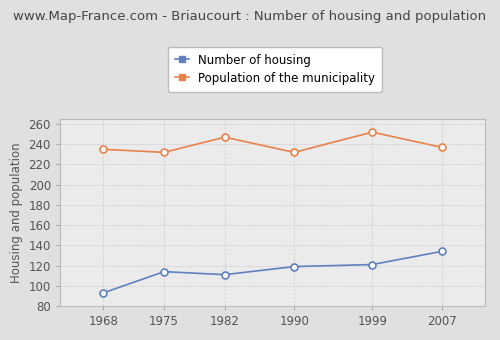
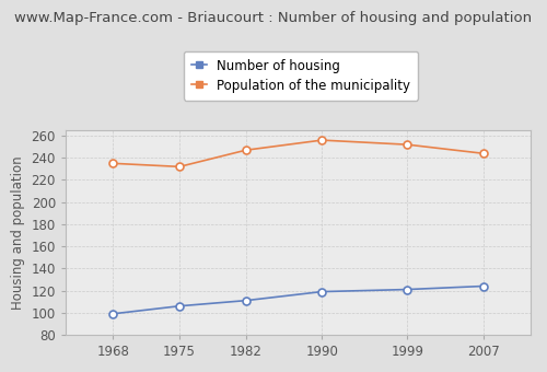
Number of housing/1968: 93 -> 99
Number of housing/1975: 114 -> 106
Population of the municipality/1990: 232 -> 256
Number of housing/2007: 134 -> 124
Population of the municipality/2007: 237 -> 244
